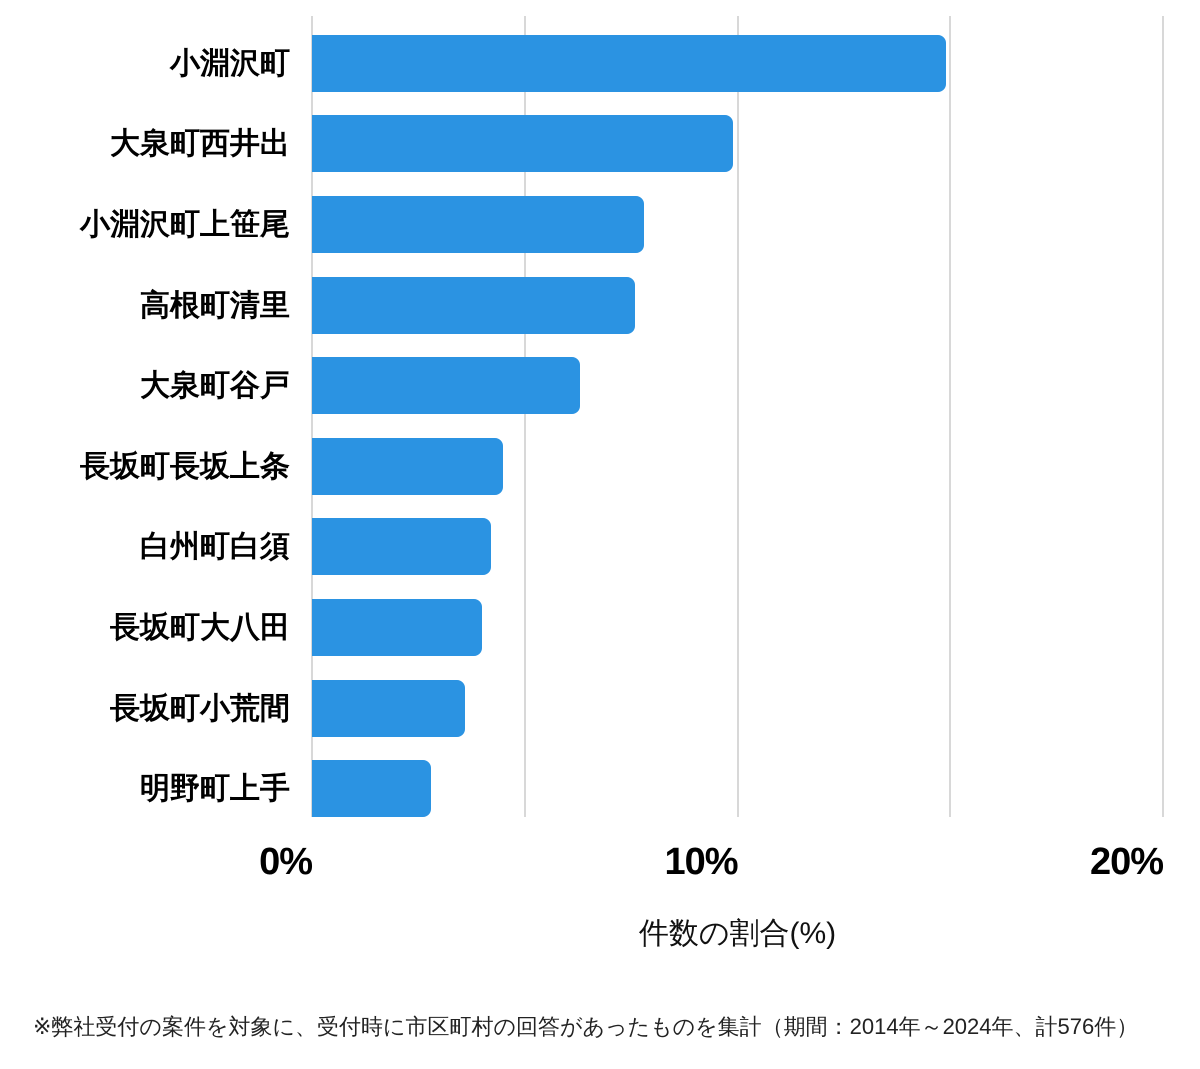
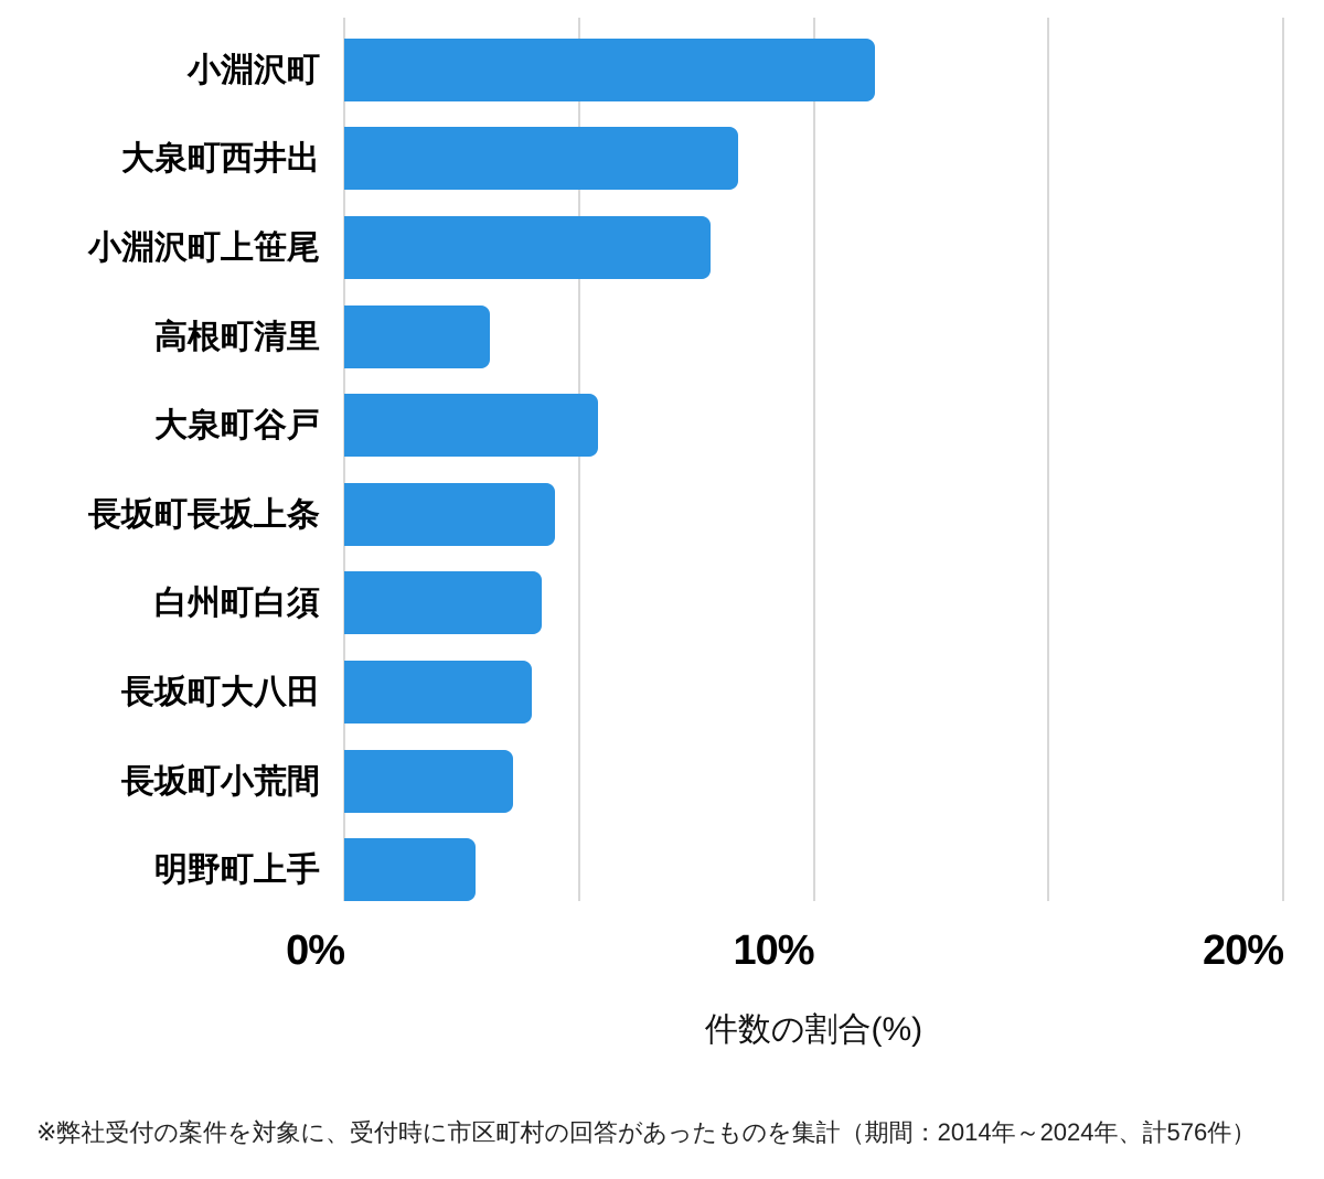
小淵沢町: 14.9% -> 11.3%
大泉町西井出: 9.9% -> 8.4%
高根町清里: 7.6% -> 3.1%
大泉町谷戸: 6.3% -> 5.4%
